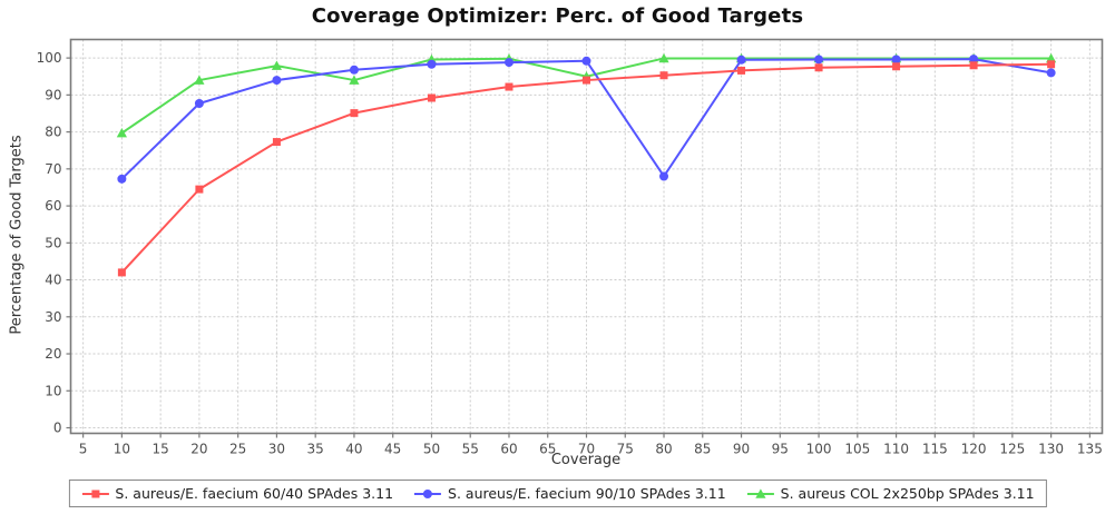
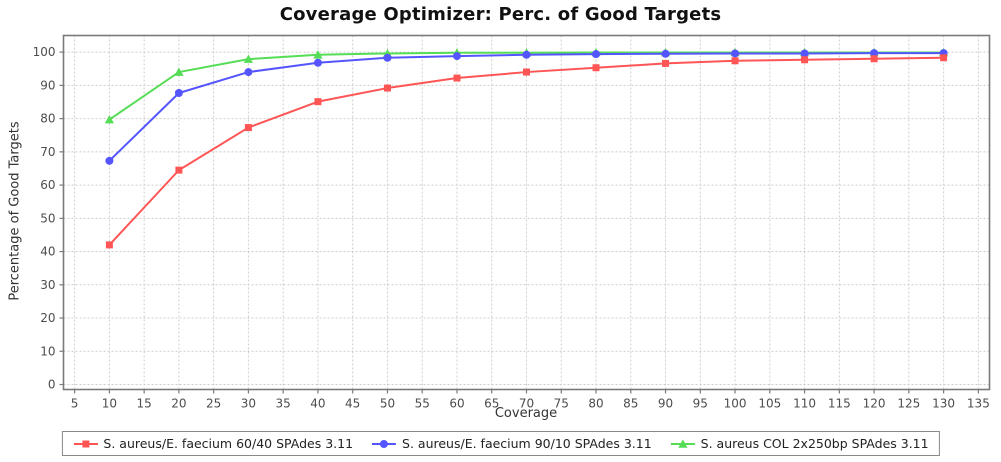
S. aureus COL 2x250bp SPAdes 3.11/40: 94 -> 99
S. aureus COL 2x250bp SPAdes 3.11/70: 95 -> 100
S. aureus/E. faecium 90/10 SPAdes 3.11/80: 68 -> 99
S. aureus/E. faecium 90/10 SPAdes 3.11/130: 96 -> 100
